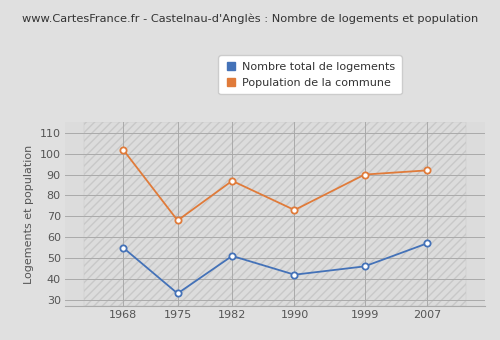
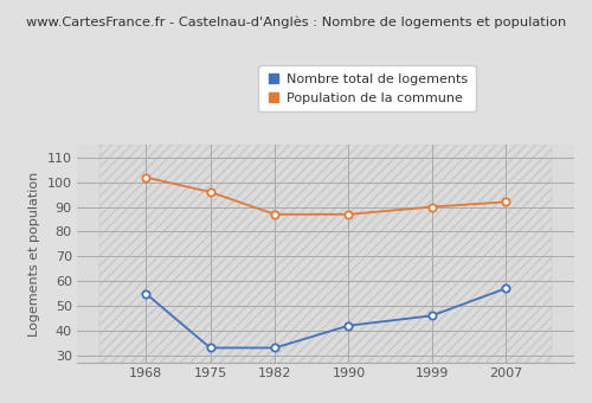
Population de la commune/1975: 68 -> 96
Nombre total de logements/1982: 51 -> 33
Population de la commune/1990: 73 -> 87
